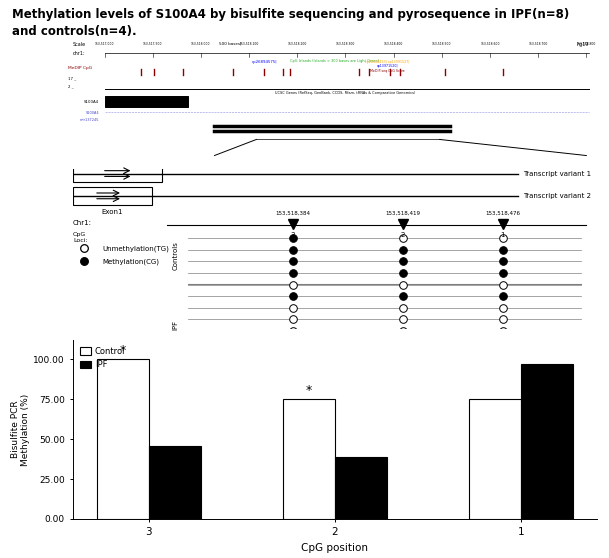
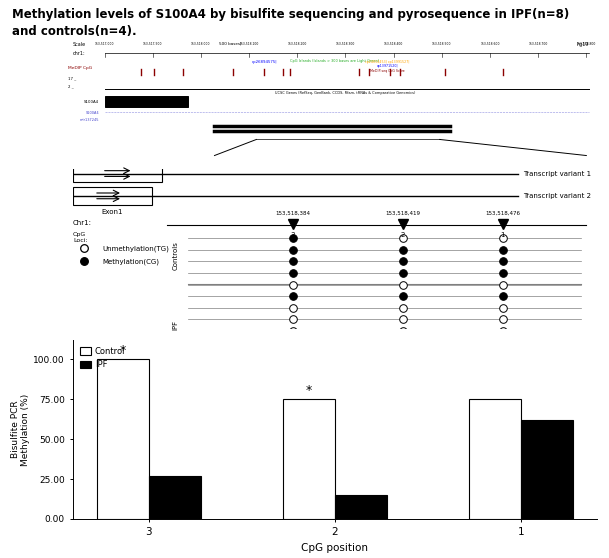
IPF/3: 46 -> 27
IPF/2: 39 -> 15
IPF/1: 97 -> 62
